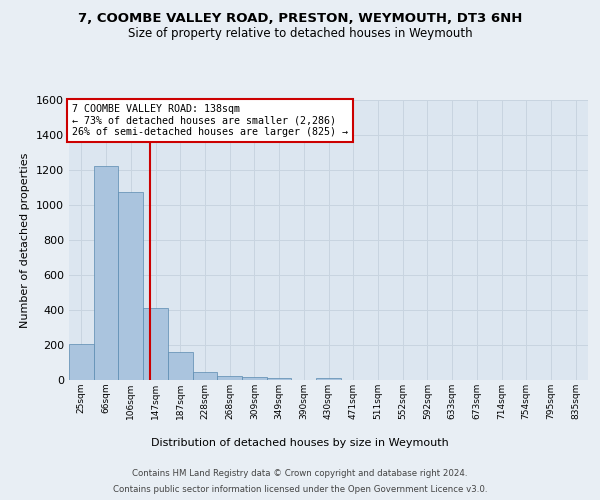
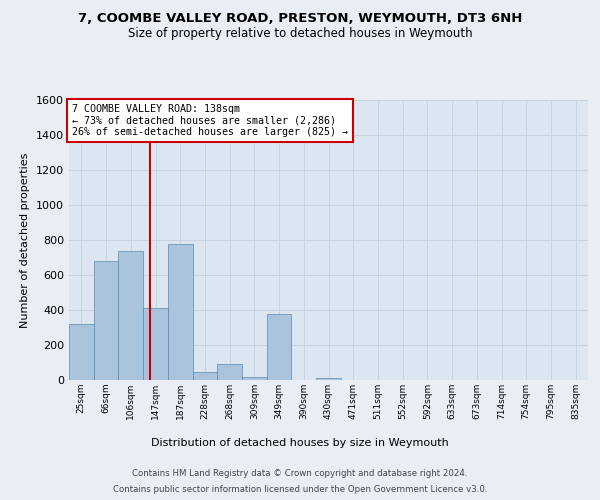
25sqm: 200 -> 320
66sqm: 1220 -> 680
106sqm: 1080 -> 740
187sqm: 160 -> 780
268sqm: 20 -> 90
349sqm: 10 -> 380
